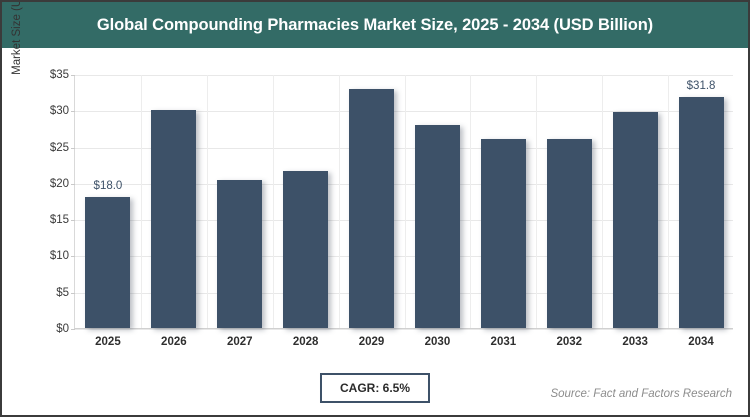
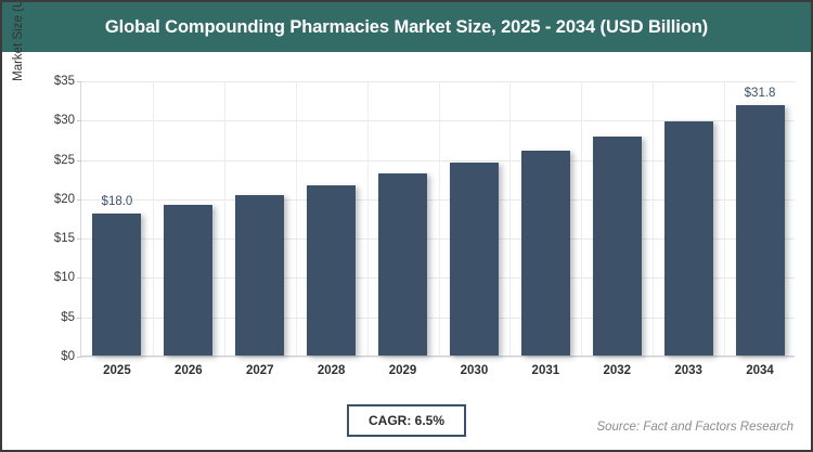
2026: $30 -> $19
2029: $33 -> $23
2030: $28 -> $24
2032: $26 -> $28
